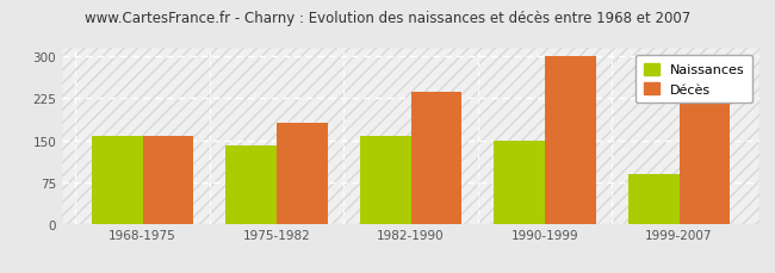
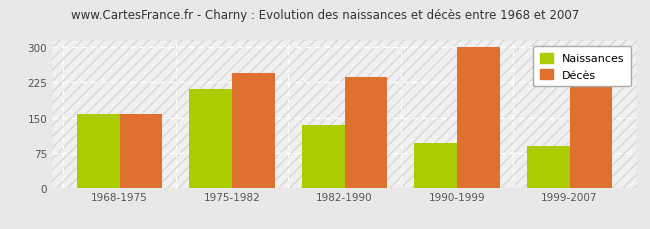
Naissances/1975-1982: 140 -> 210
Décès/1975-1982: 182 -> 245
Naissances/1982-1990: 158 -> 135
Naissances/1990-1999: 150 -> 95
